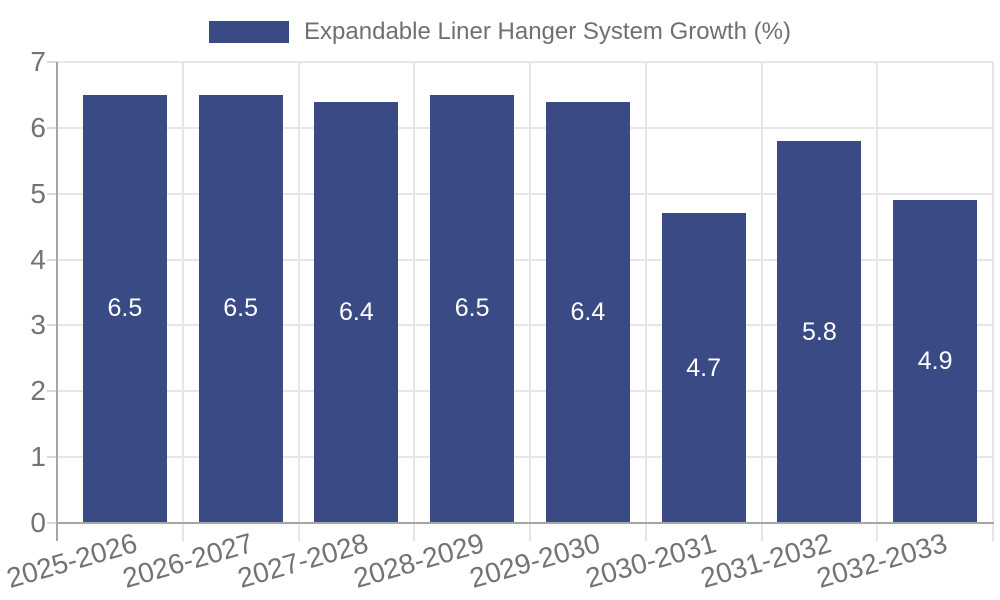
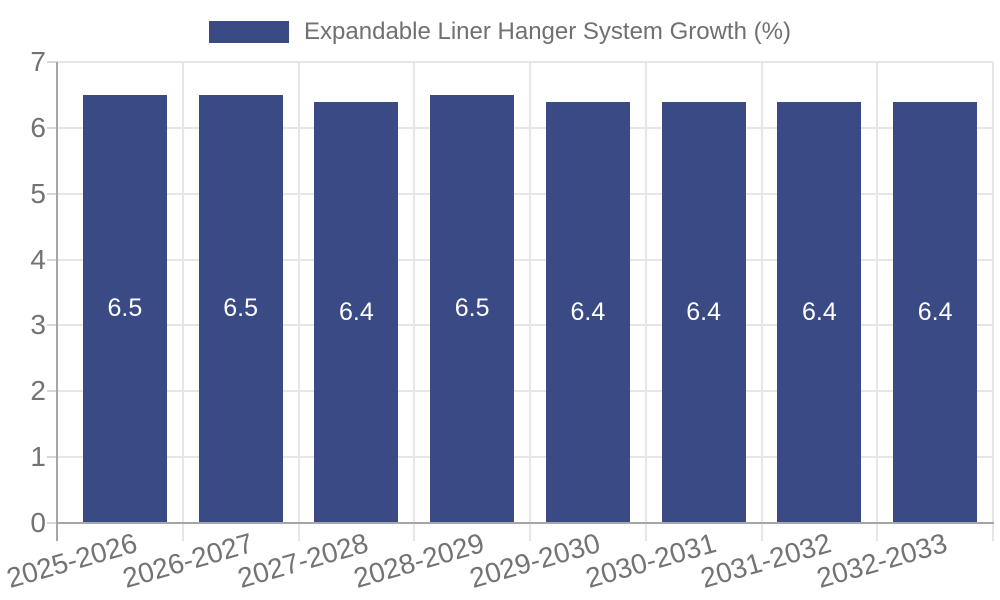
2030-2031: 4.7 -> 6.4
2031-2032: 5.8 -> 6.4
2032-2033: 4.9 -> 6.4
